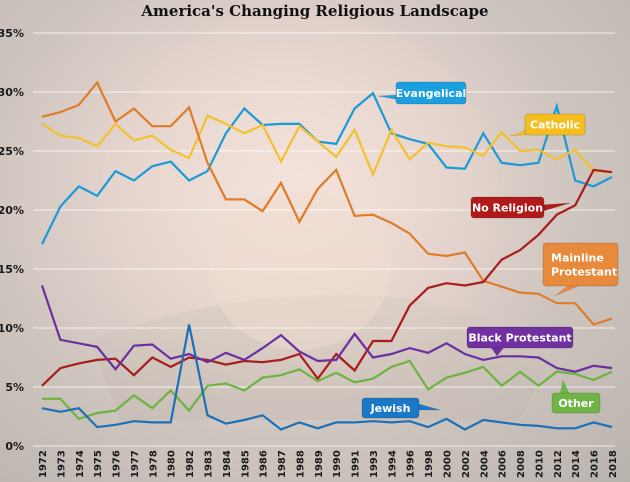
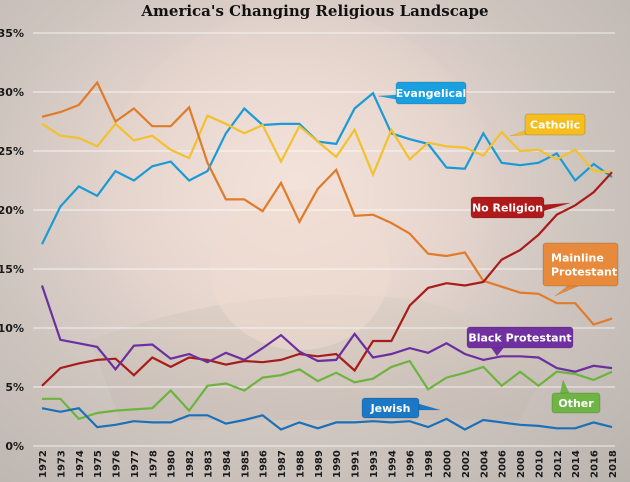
Other/1977: 4.3% -> 3.1%
Jewish/1982: 10.3% -> 2.6%
No Religion/1989: 5.7% -> 7.6%
Evangelical/2012: 28.8% -> 24.8%
Evangelical/2016: 22.0% -> 23.9%
No Religion/2016: 23.4% -> 21.5%
